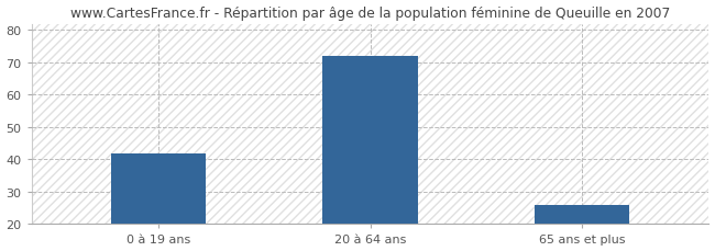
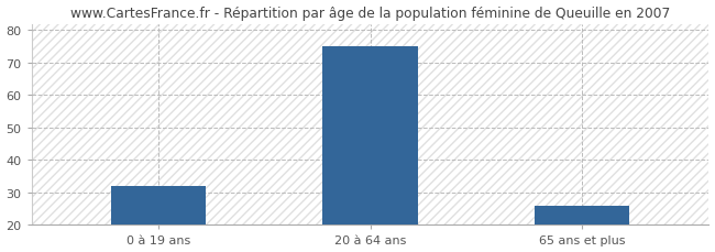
0 à 19 ans: 42 -> 32
20 à 64 ans: 72 -> 75
